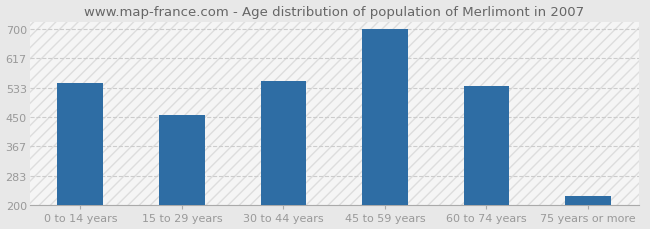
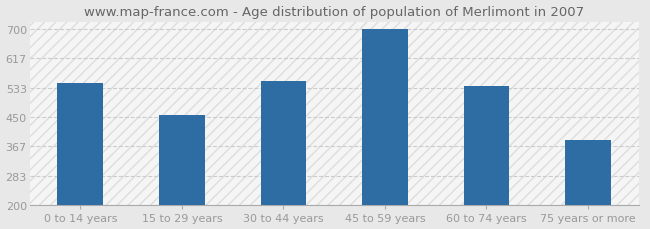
75 years or more: 225 -> 385
